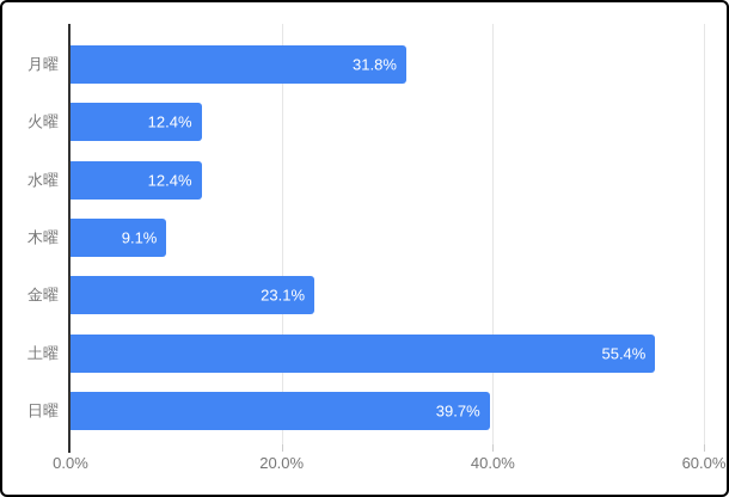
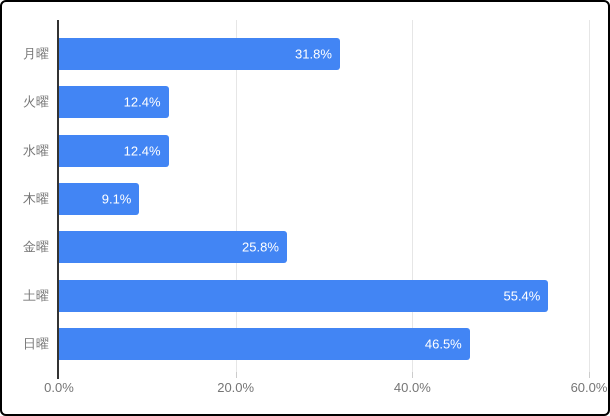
金曜: 23.1% -> 25.8%
日曜: 39.7% -> 46.5%
